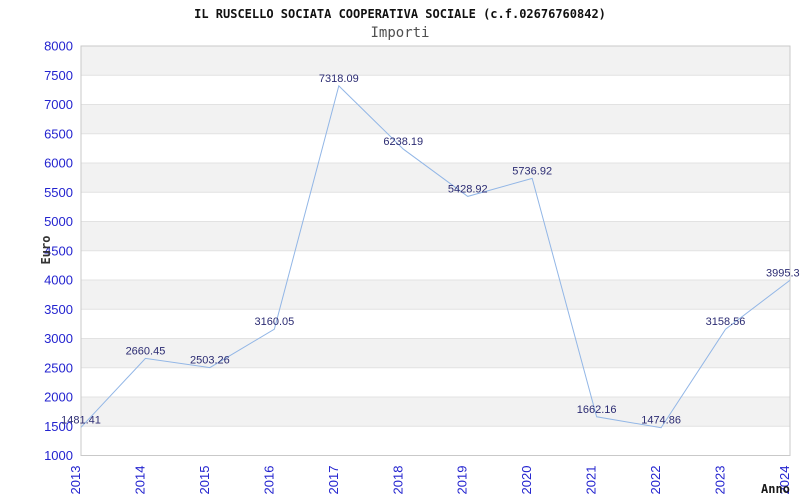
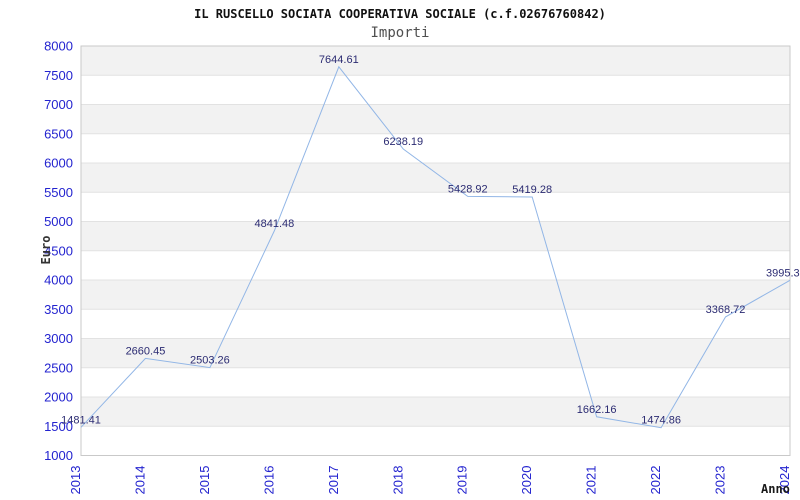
2016: 3160.05 -> 4841.48
2017: 7318.09 -> 7644.61
2020: 5736.92 -> 5419.28
2023: 3158.56 -> 3368.72
